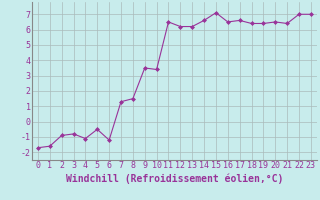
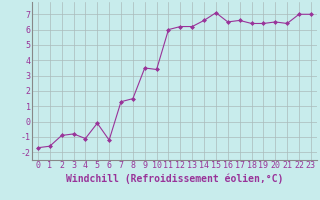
5: -0.5 -> -0.1
11: 6.5 -> 6.0
